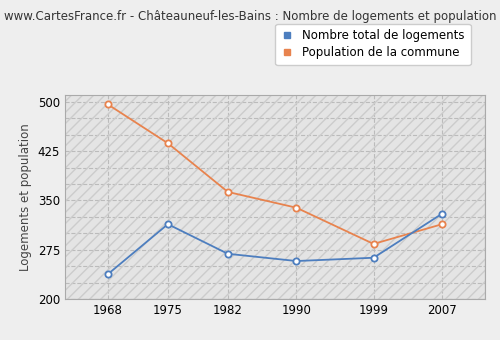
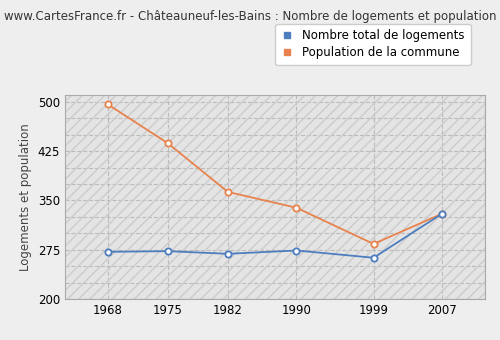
Nombre total de logements/1968: 238 -> 272
Nombre total de logements/1975: 314 -> 273
Nombre total de logements/1990: 258 -> 274
Population de la commune/2007: 314 -> 330
